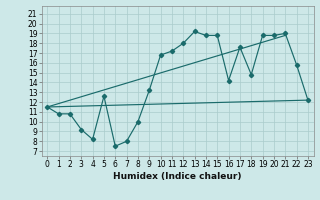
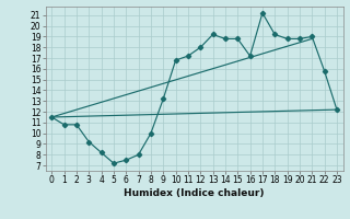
5: 12.6 -> 7.2
16: 14.2 -> 17.2
17: 17.6 -> 21.2
18: 14.8 -> 19.2
